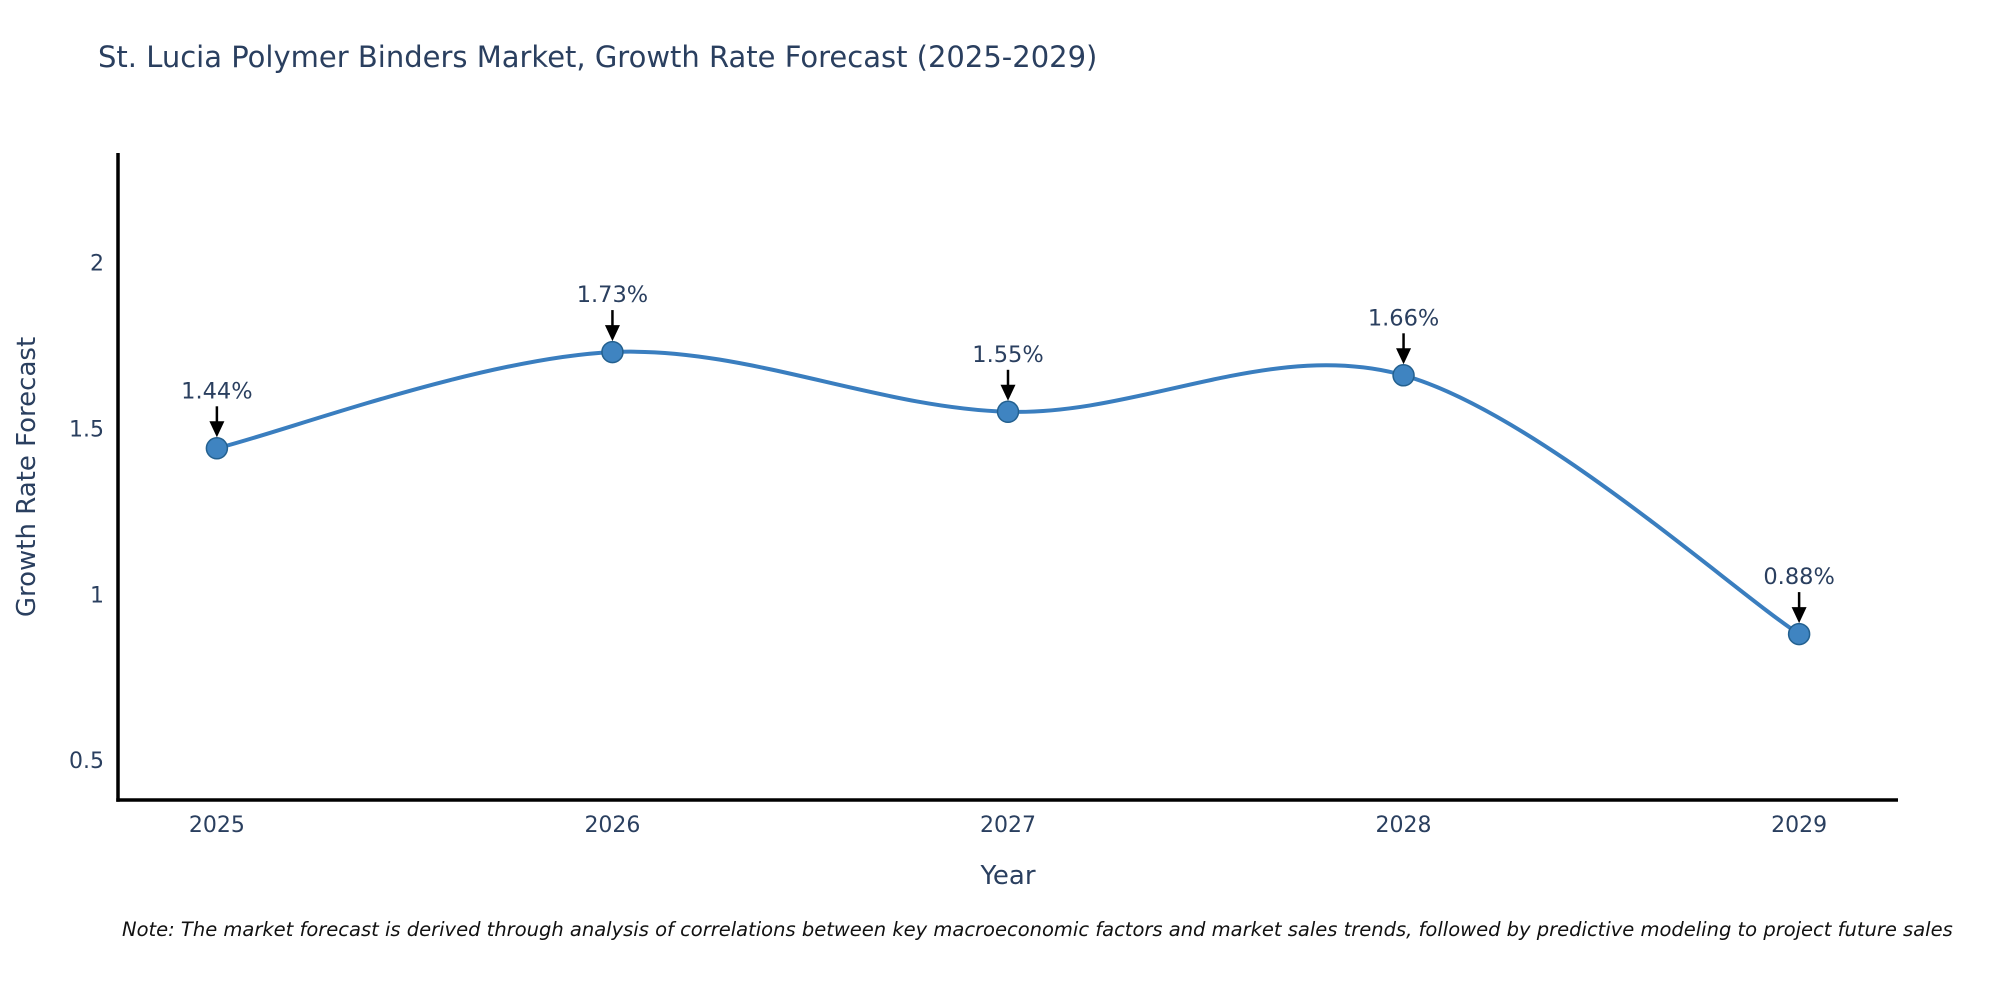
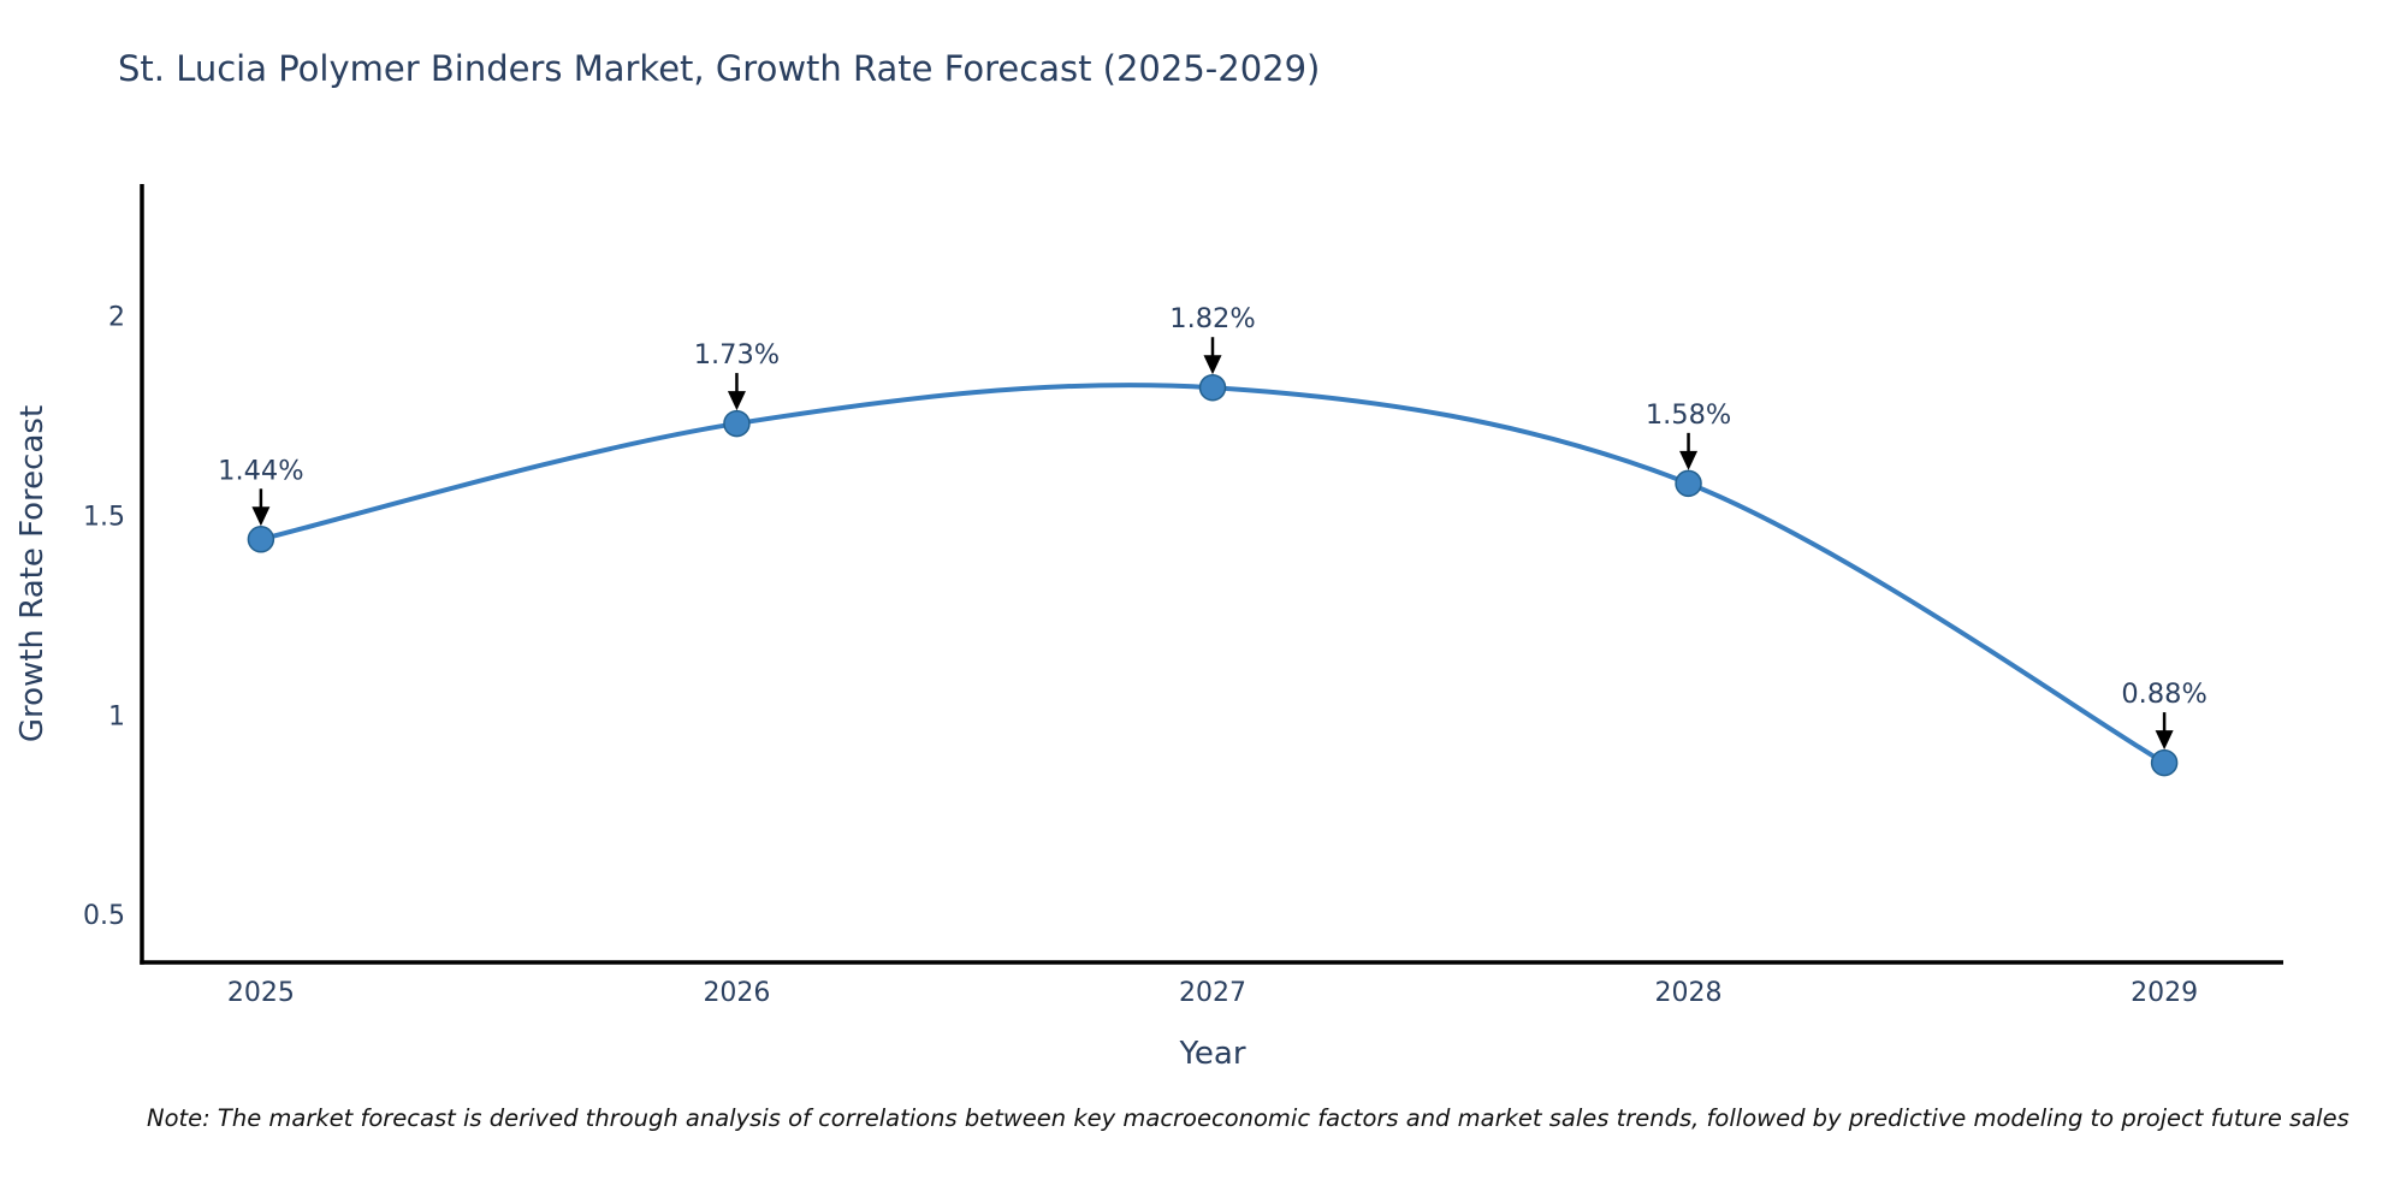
2027: 1.55% -> 1.82%
2028: 1.66% -> 1.58%
